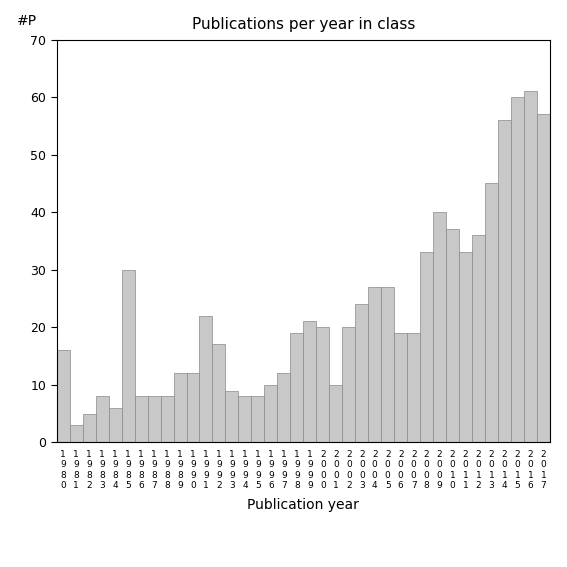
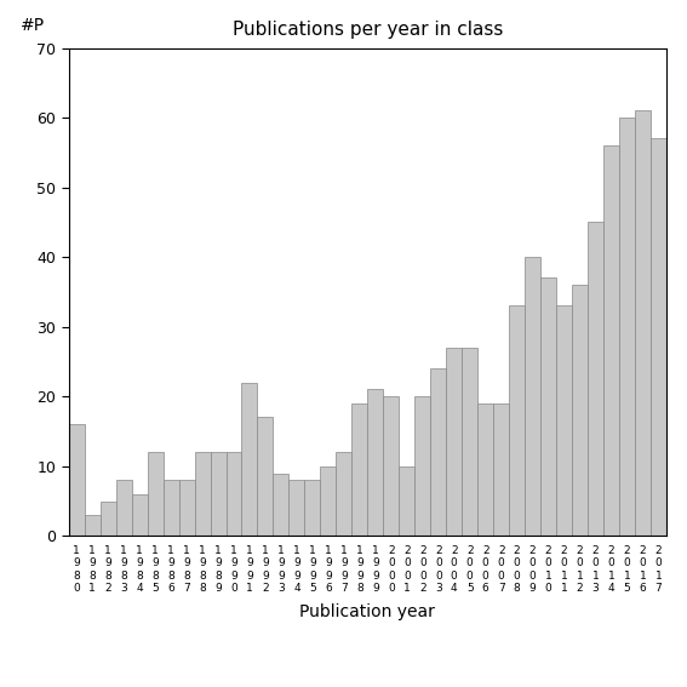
1 9 8 5: 30 -> 12
1 9 8 8: 8 -> 12
